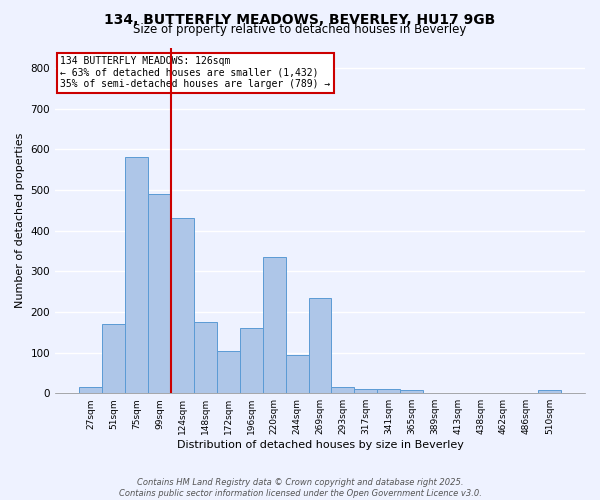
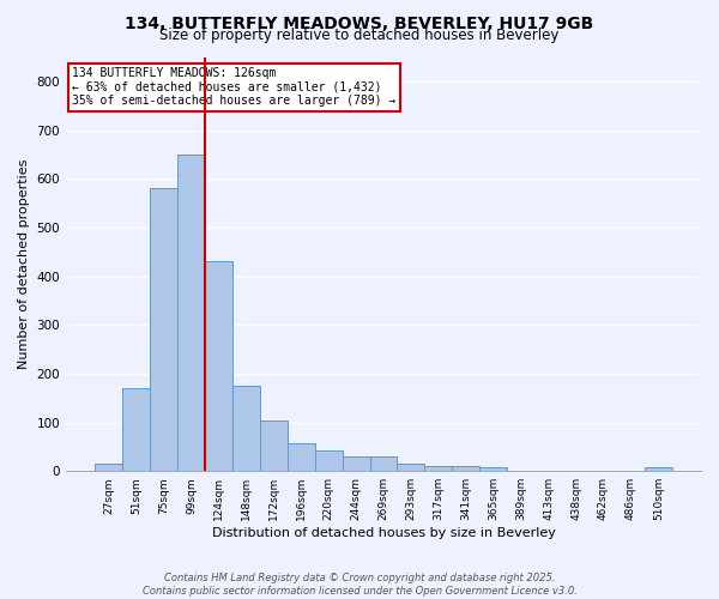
99sqm: 490 -> 650
196sqm: 160 -> 57
220sqm: 335 -> 42
244sqm: 95 -> 30
269sqm: 235 -> 30
